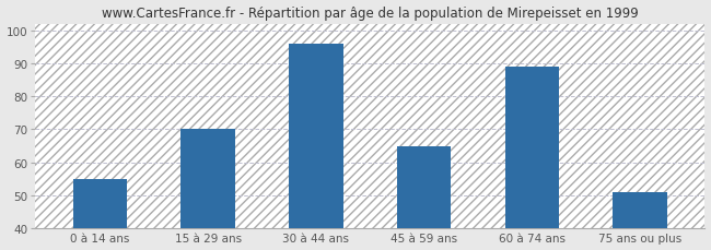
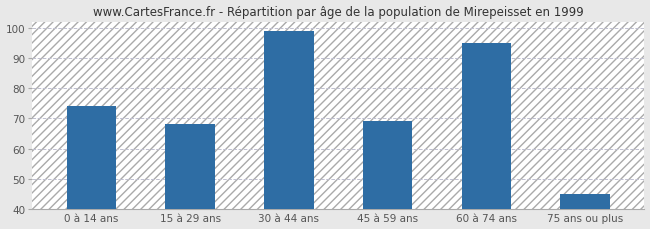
0 à 14 ans: 55 -> 74
15 à 29 ans: 70 -> 68
30 à 44 ans: 96 -> 99
45 à 59 ans: 65 -> 69
60 à 74 ans: 89 -> 95
75 ans ou plus: 51 -> 45
